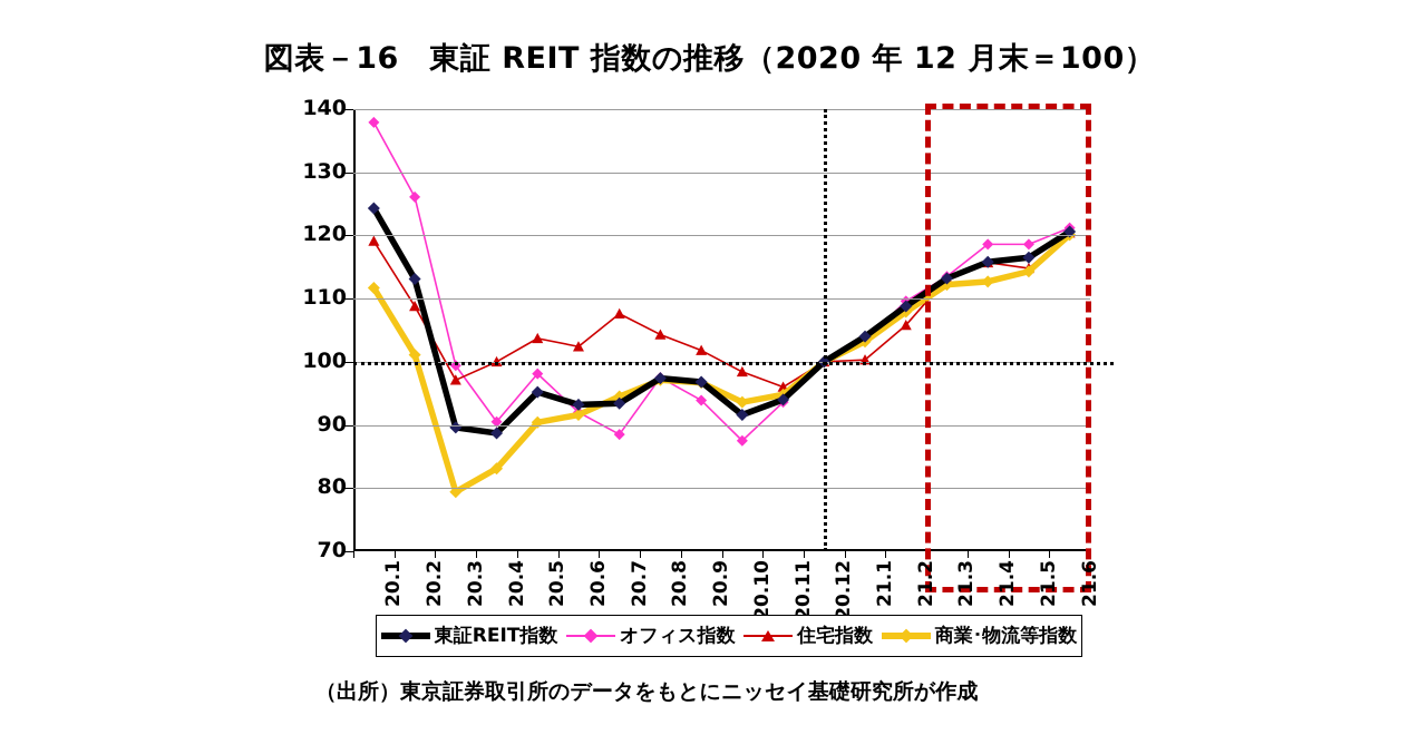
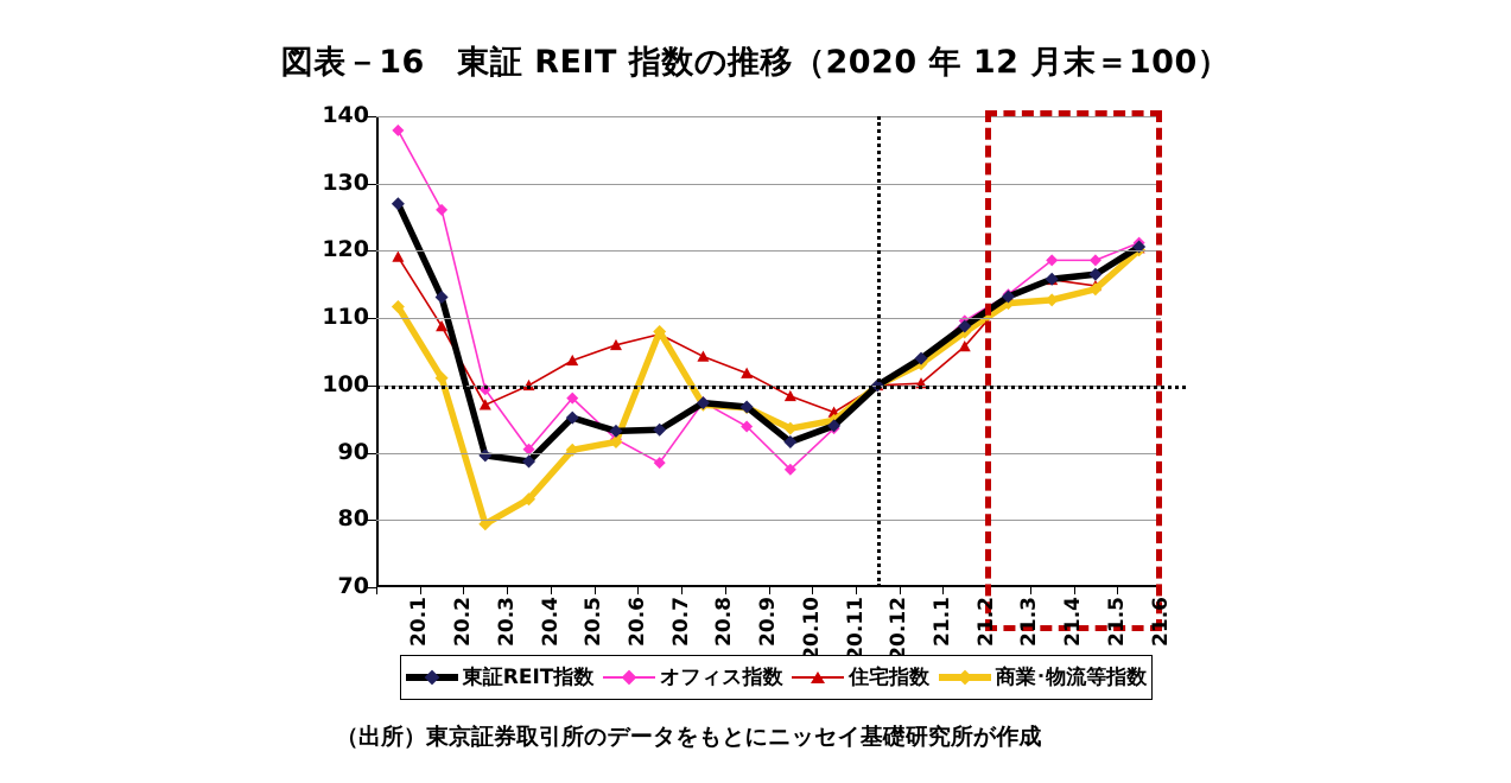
東証REIT指数/20.1: 124 -> 127
住宅指数/20.6: 102 -> 106
商業･物流等指数/20.7: 94 -> 108
